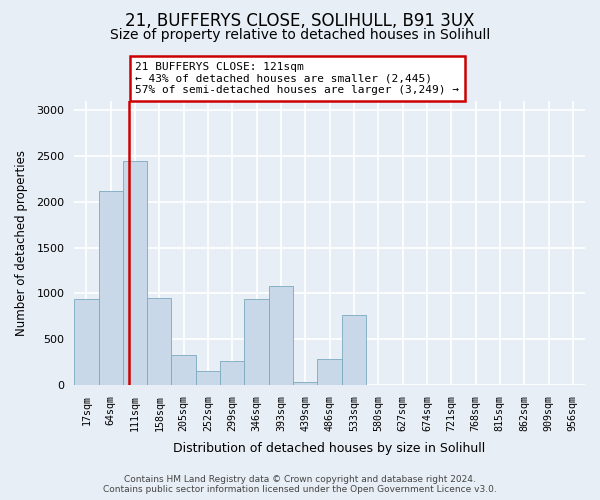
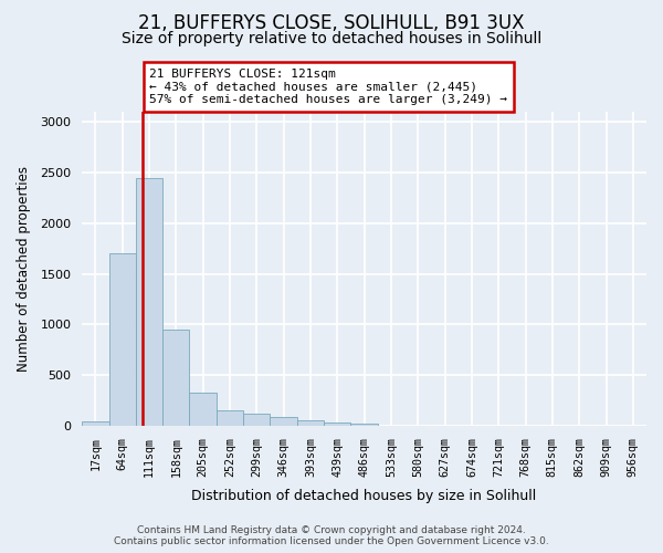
17sqm: 940 -> 40
64sqm: 2120 -> 1700
299sqm: 260 -> 120
346sqm: 940 -> 90
393sqm: 1080 -> 60
486sqm: 280 -> 20
533sqm: 760 -> 0
